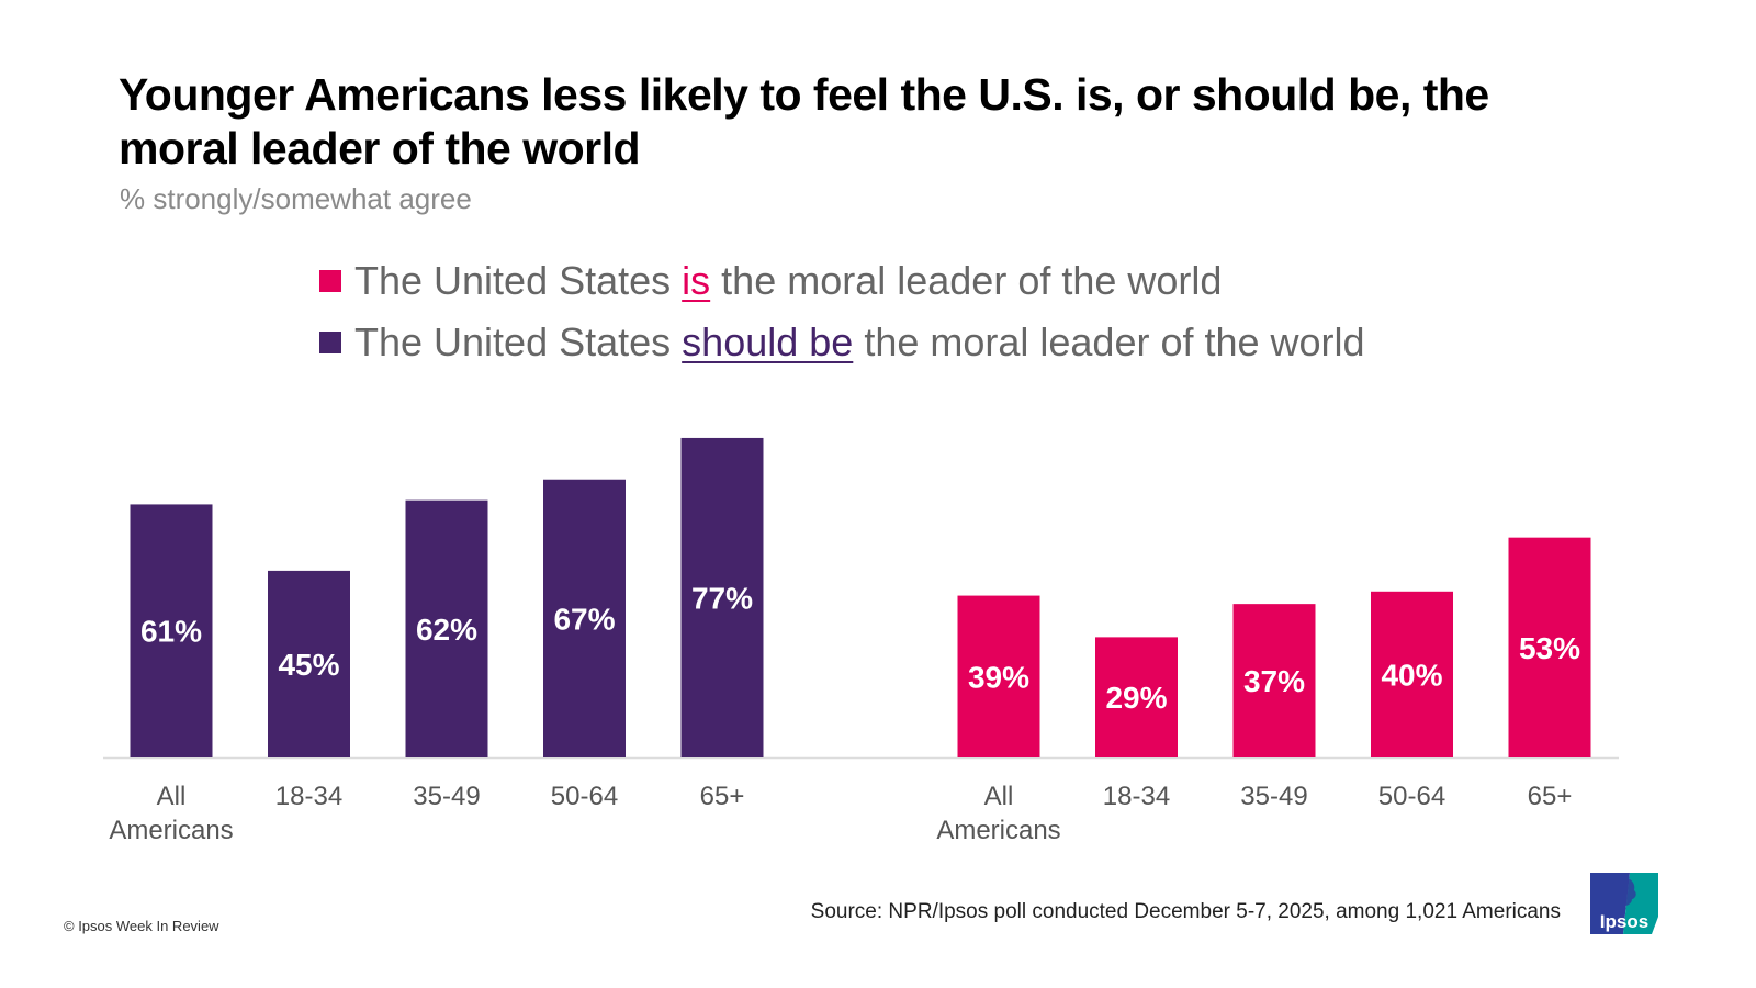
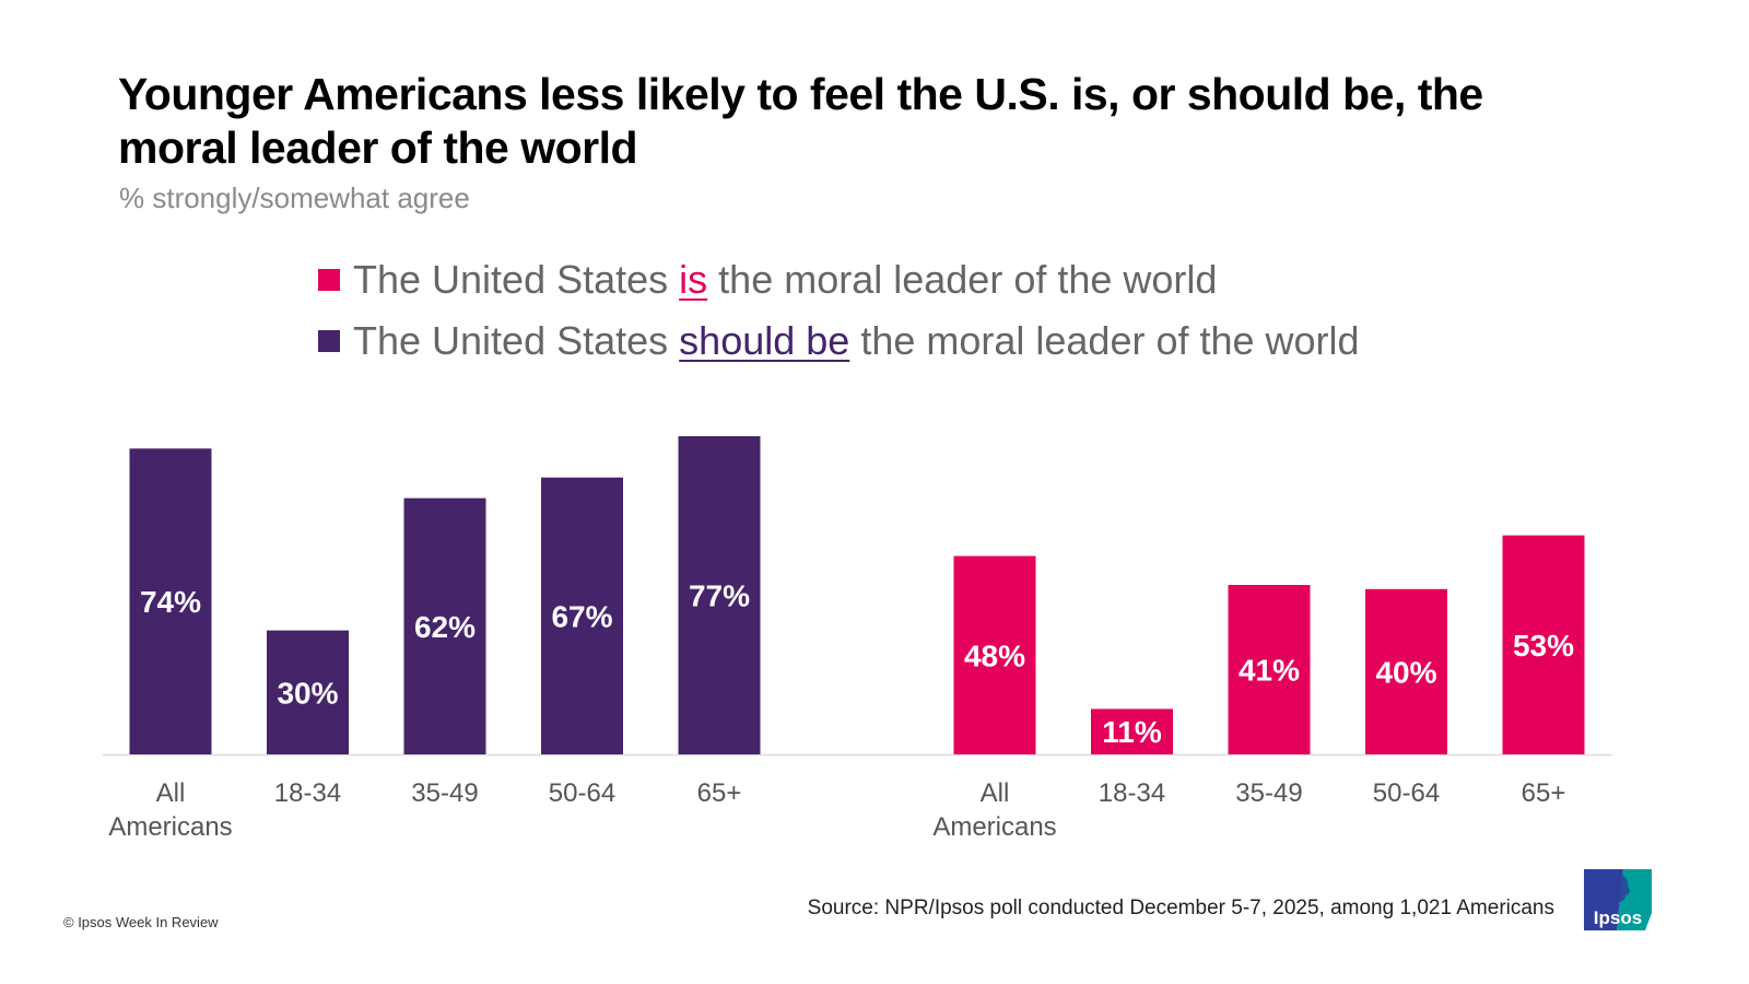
The United States should be the moral leader of the world/All Americans: 61% -> 74%
The United States should be the moral leader of the world/18-34: 45% -> 30%
The United States is the moral leader of the world/All Americans: 39% -> 48%
The United States is the moral leader of the world/18-34: 29% -> 11%
The United States is the moral leader of the world/35-49: 37% -> 41%
